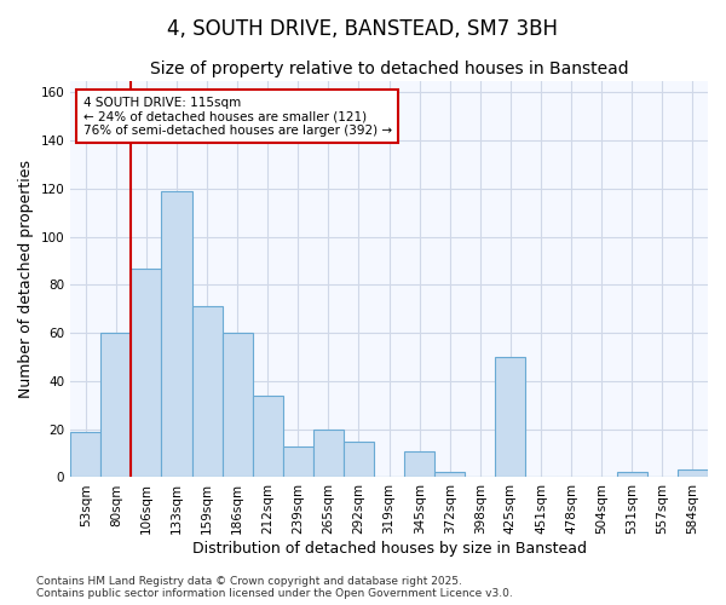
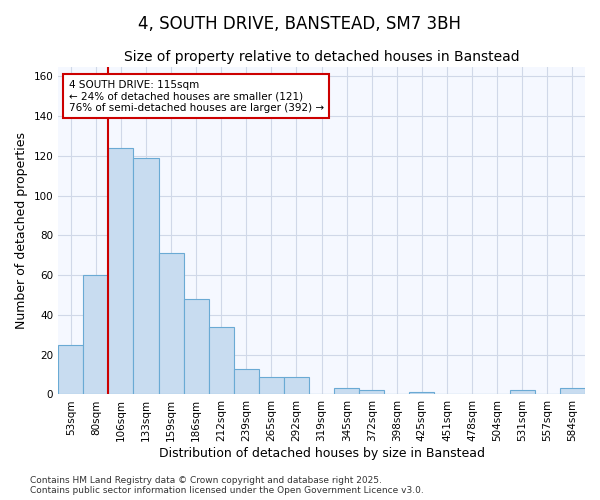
53sqm: 19 -> 25
106sqm: 87 -> 124
186sqm: 60 -> 48
265sqm: 20 -> 9
292sqm: 15 -> 9
345sqm: 11 -> 3
425sqm: 50 -> 1
